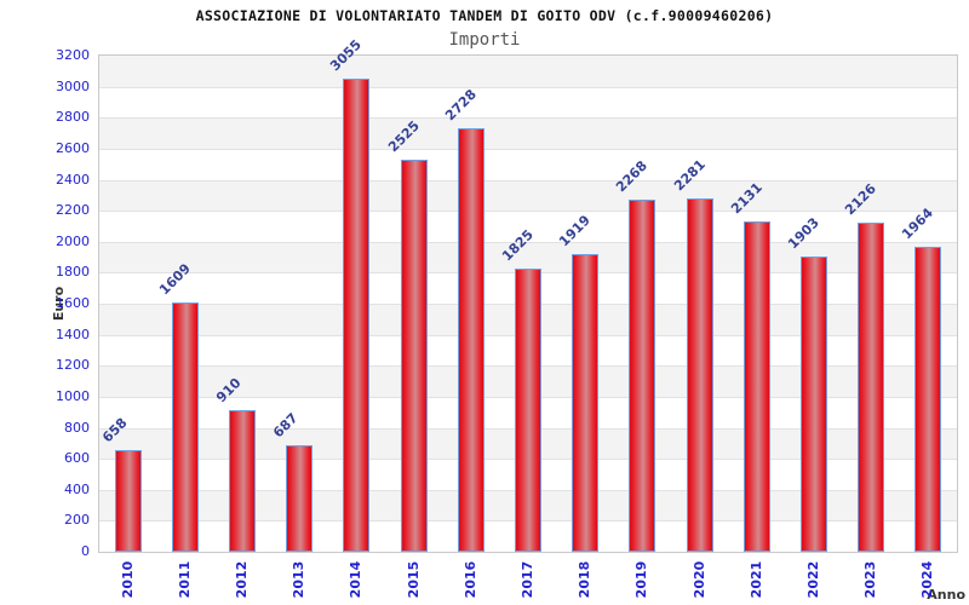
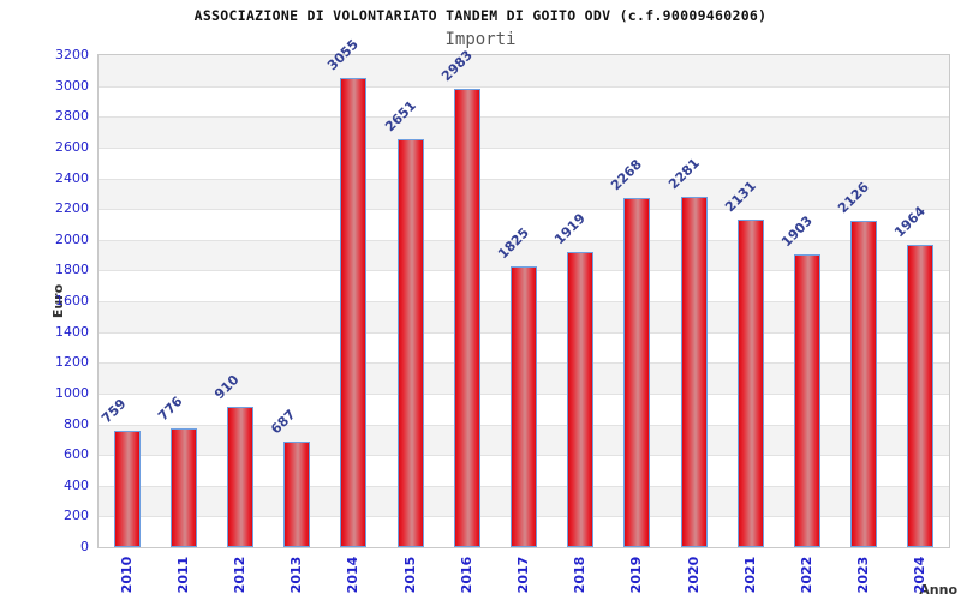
2010: 658 -> 759
2011: 1609 -> 776
2015: 2525 -> 2651
2016: 2728 -> 2983
